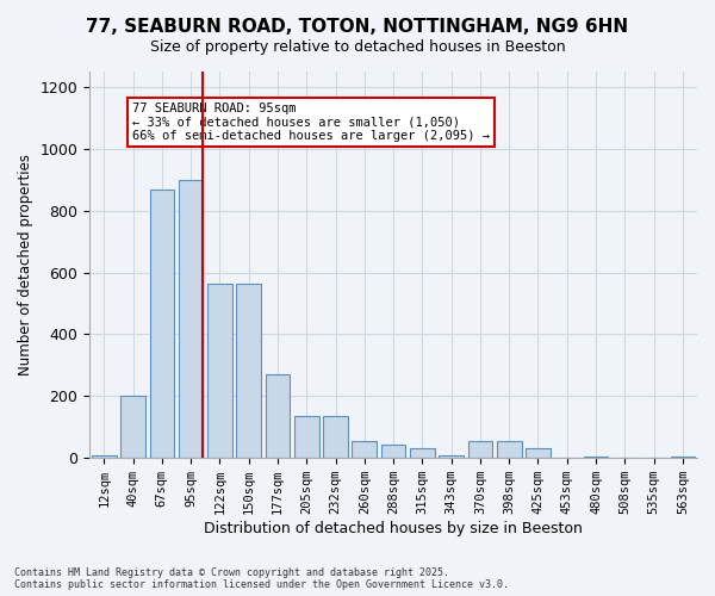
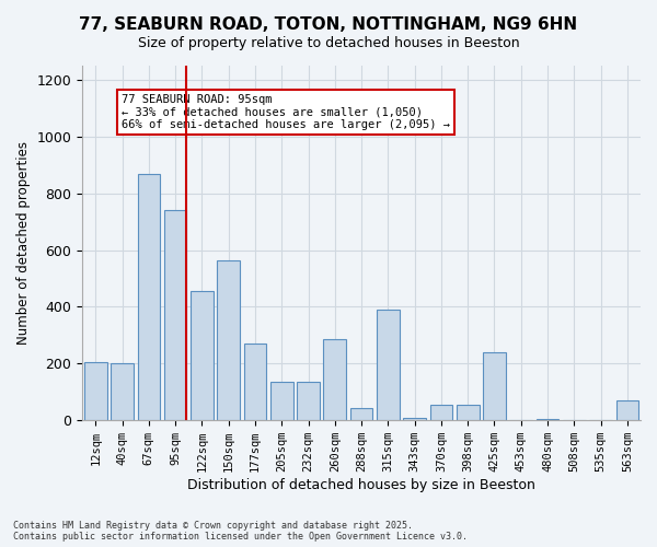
12sqm: 10 -> 205
95sqm: 900 -> 740
122sqm: 565 -> 455
260sqm: 55 -> 285
315sqm: 30 -> 390
425sqm: 30 -> 240
563sqm: 5 -> 70
